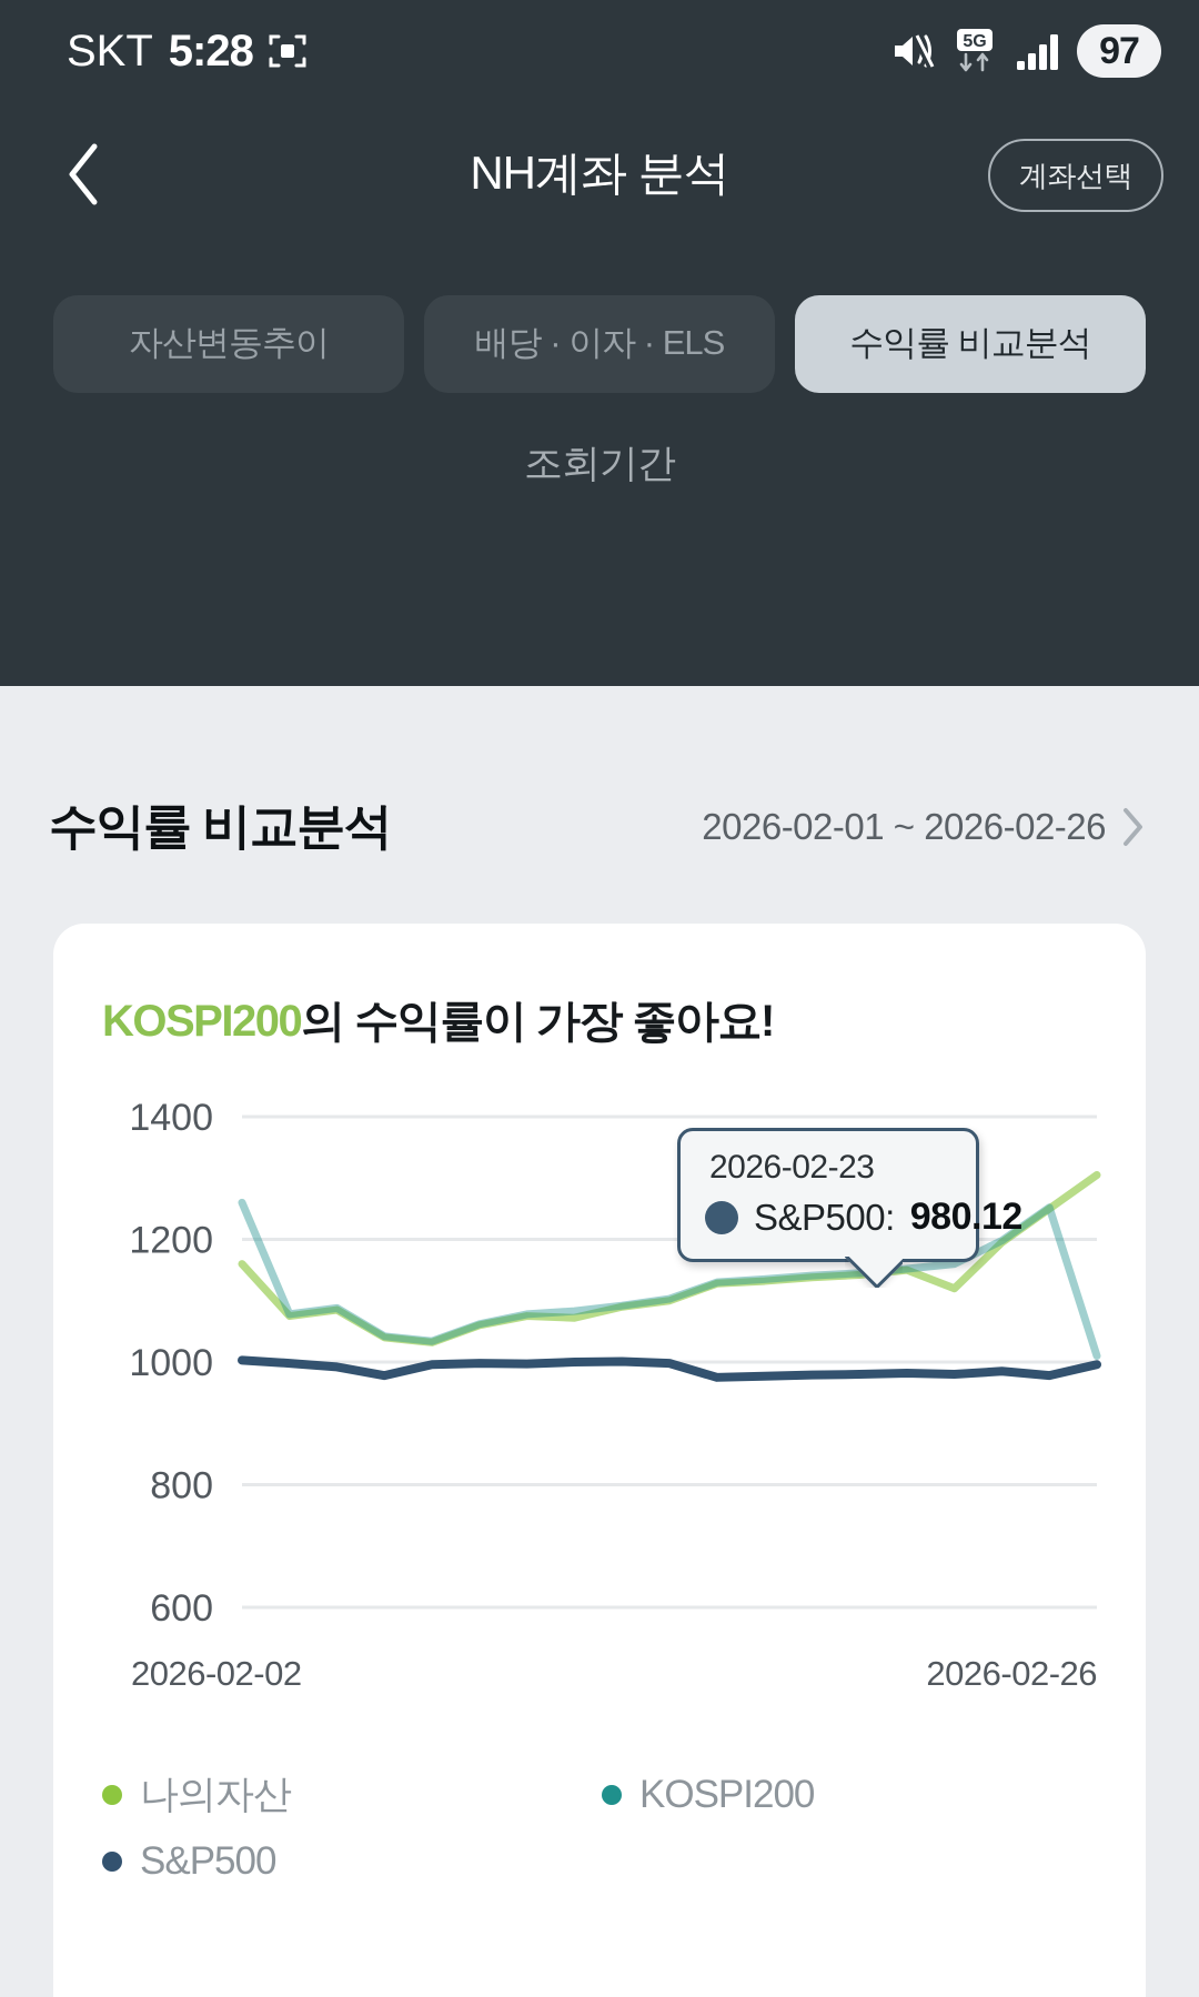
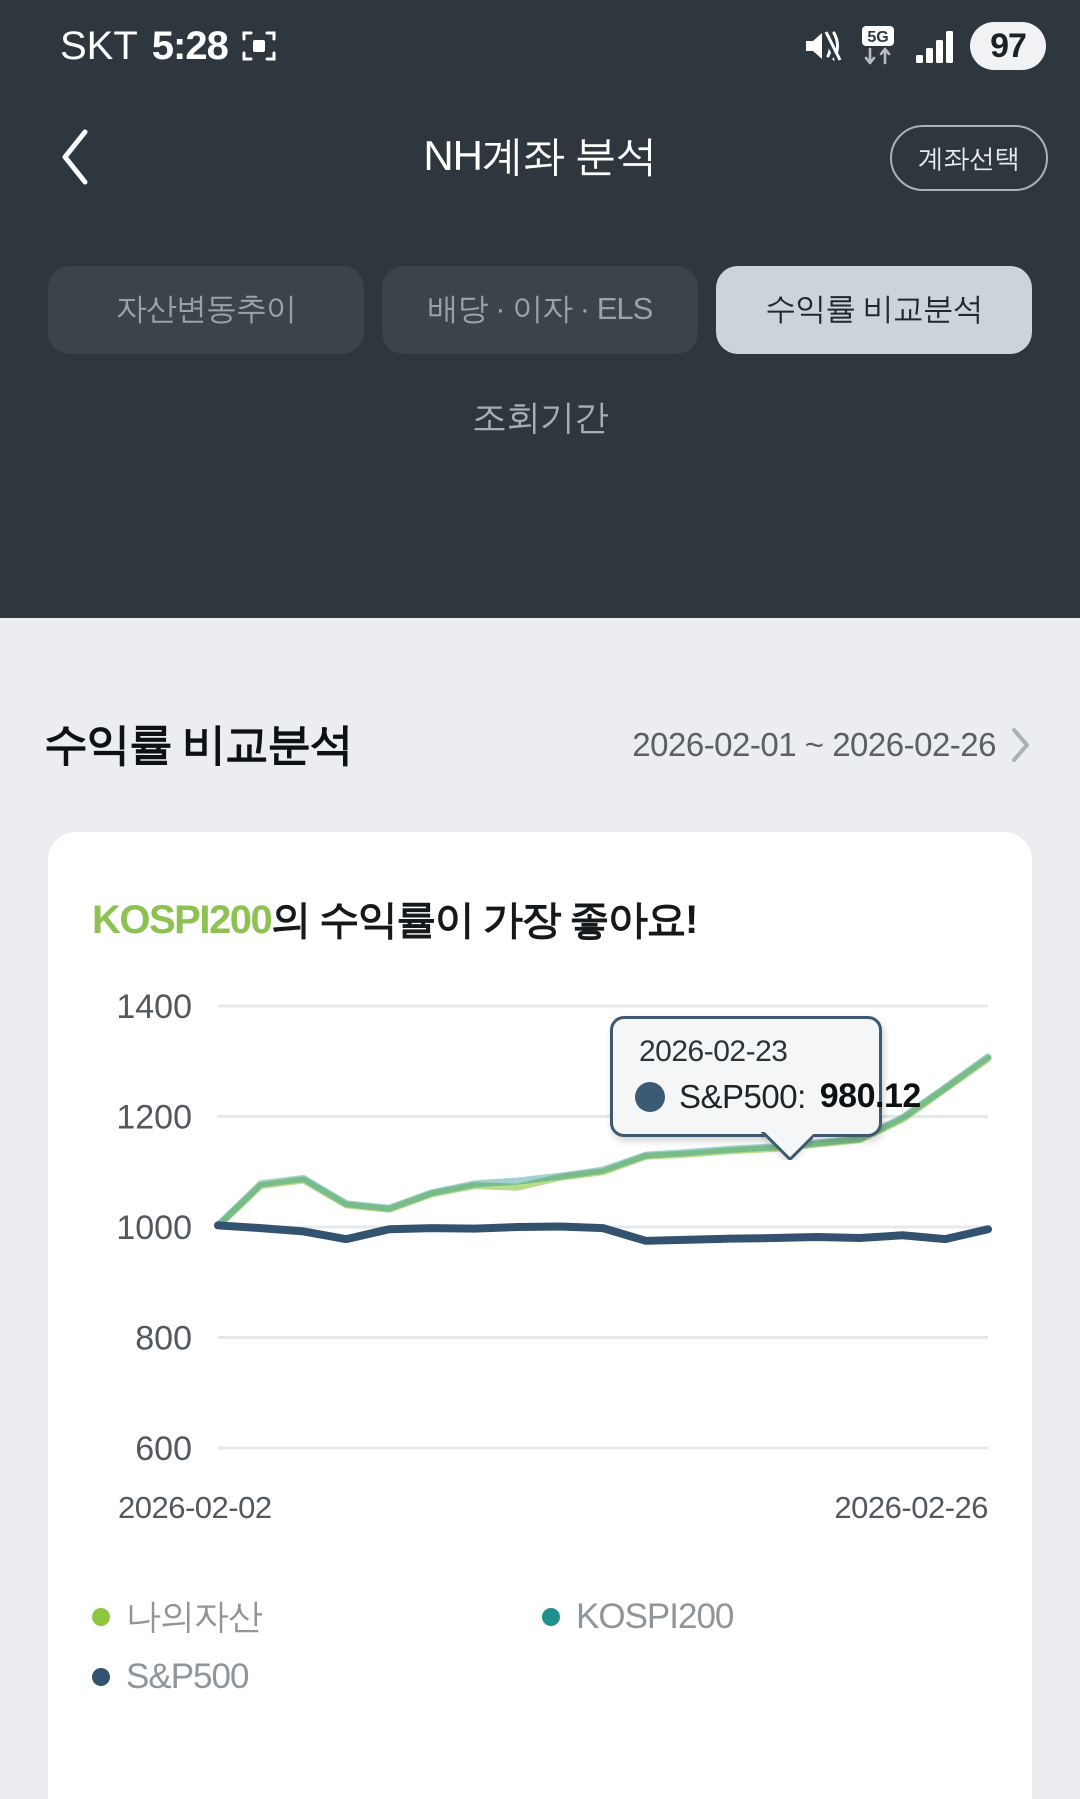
나의자산/2026-02-02: 1160 -> 1000
KOSPI200/2026-02-02: 1260 -> 1000
나의자산/2026-02-23: 1120 -> 1160
KOSPI200/2026-02-26: 1010 -> 1310
